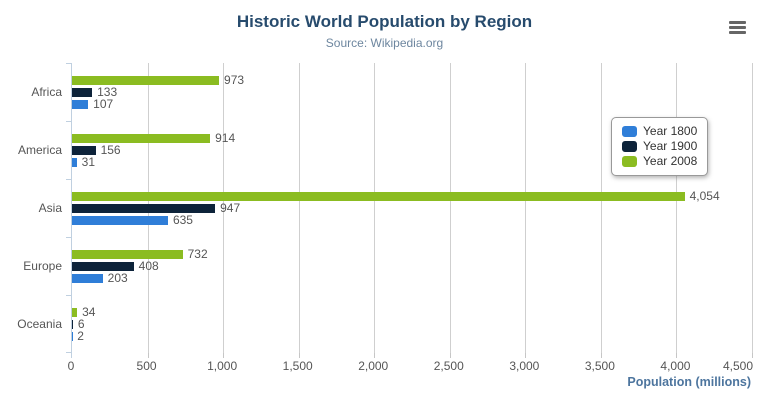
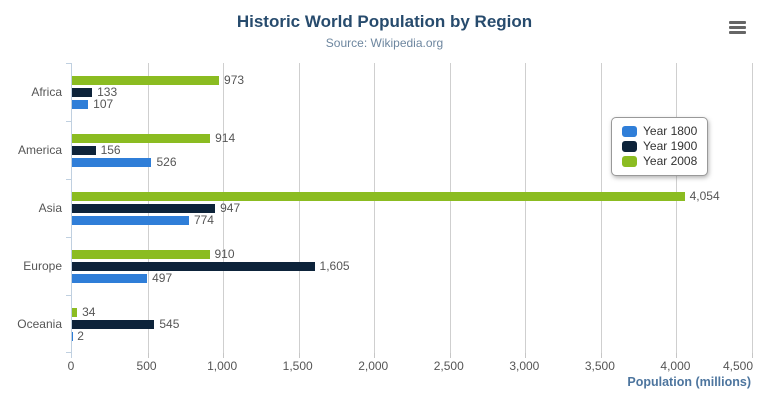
Year 1800/America: 31 -> 526
Year 1800/Asia: 635 -> 774
Year 1800/Europe: 203 -> 497
Year 1900/Europe: 408 -> 1,605
Year 2008/Europe: 732 -> 910
Year 1900/Oceania: 6 -> 545
